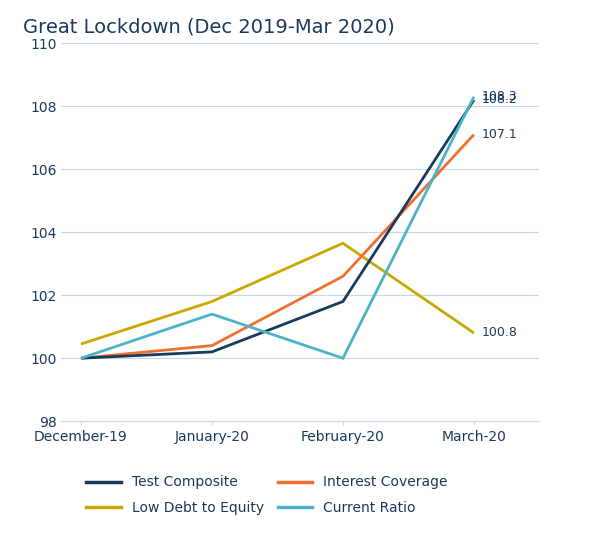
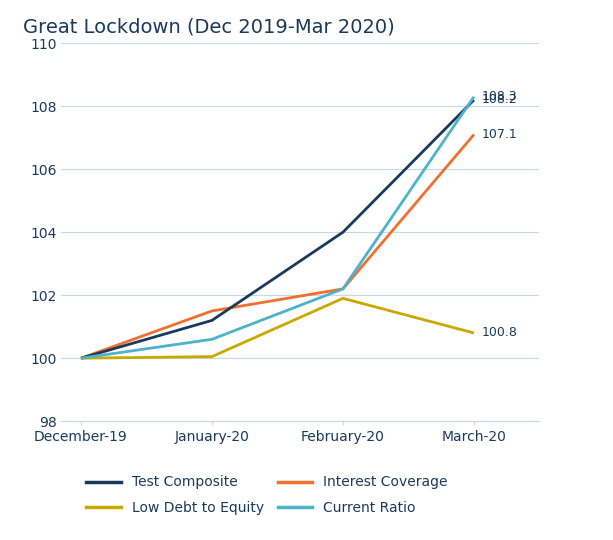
Low Debt to Equity/December-19: 100.45 -> 100.00
Test Composite/January-20: 100.2 -> 101.2
Low Debt to Equity/January-20: 101.80 -> 100.05
Interest Coverage/January-20: 100.4 -> 101.5
Current Ratio/January-20: 101.4 -> 100.6
Test Composite/February-20: 101.8 -> 104.0
Low Debt to Equity/February-20: 103.65 -> 101.90
Interest Coverage/February-20: 102.6 -> 102.2
Current Ratio/February-20: 100.0 -> 102.2
